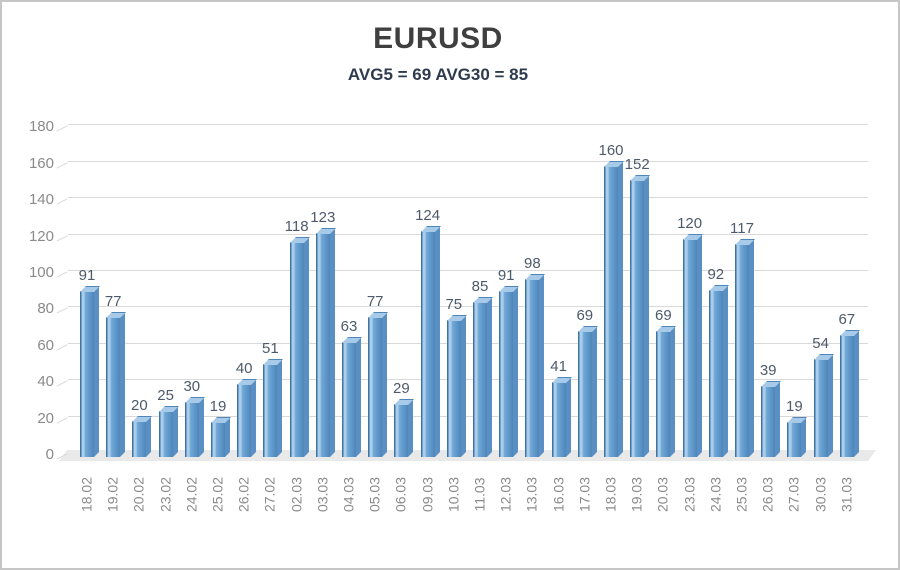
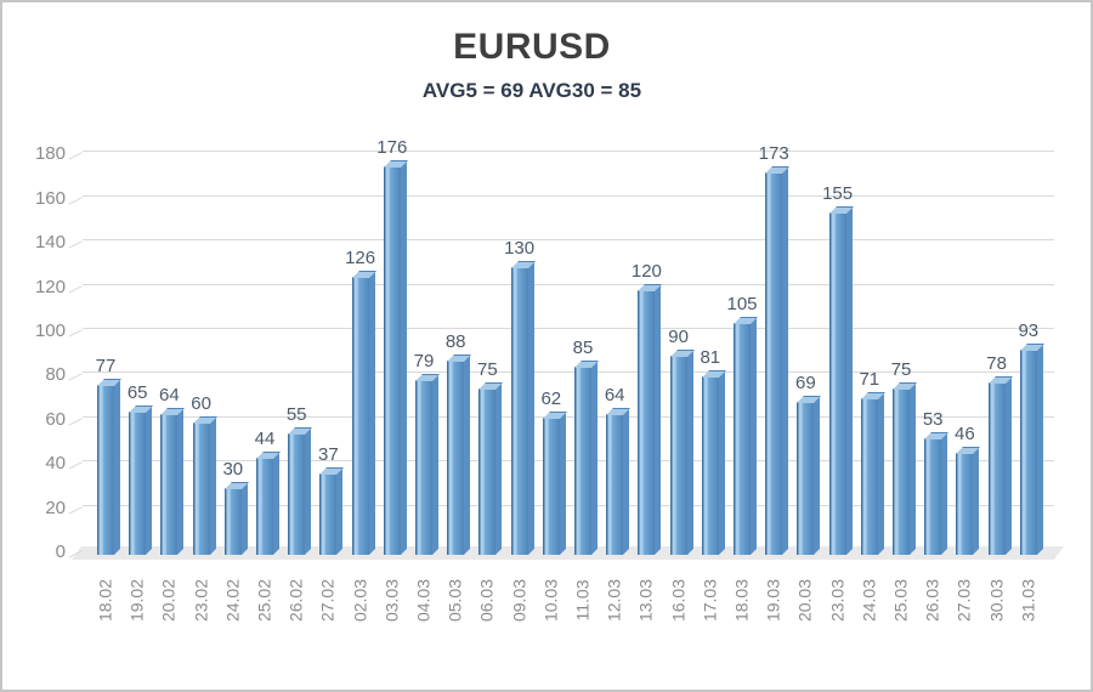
18.02: 91 -> 77
19.02: 77 -> 65
20.02: 20 -> 64
23.02: 25 -> 60
25.02: 19 -> 44
26.02: 40 -> 55
27.02: 51 -> 37
02.03: 118 -> 126
03.03: 123 -> 176
04.03: 63 -> 79
05.03: 77 -> 88
06.03: 29 -> 75
09.03: 124 -> 130
10.03: 75 -> 62
12.03: 91 -> 64
13.03: 98 -> 120
16.03: 41 -> 90
17.03: 69 -> 81
18.03: 160 -> 105
19.03: 152 -> 173
23.03: 120 -> 155
24.03: 92 -> 71
25.03: 117 -> 75
26.03: 39 -> 53
27.03: 19 -> 46
30.03: 54 -> 78
31.03: 67 -> 93
